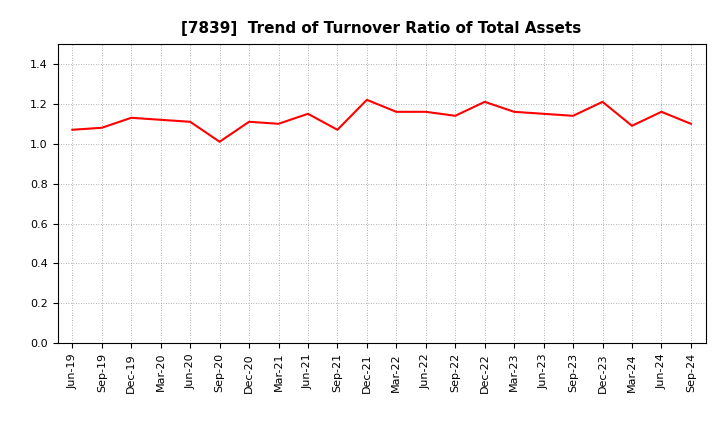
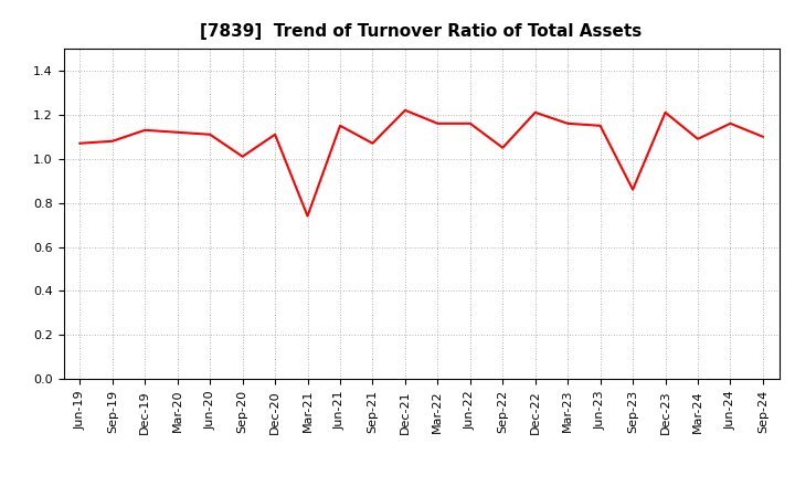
Mar-21: 1.10 -> 0.74
Sep-22: 1.14 -> 1.05
Sep-23: 1.14 -> 0.86
